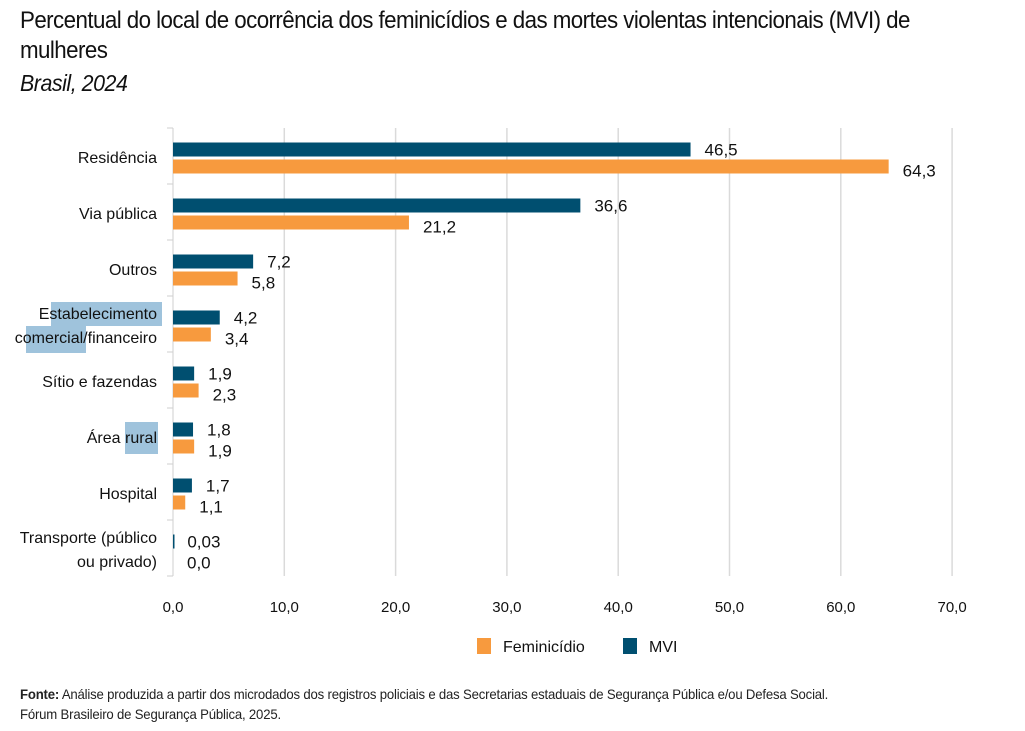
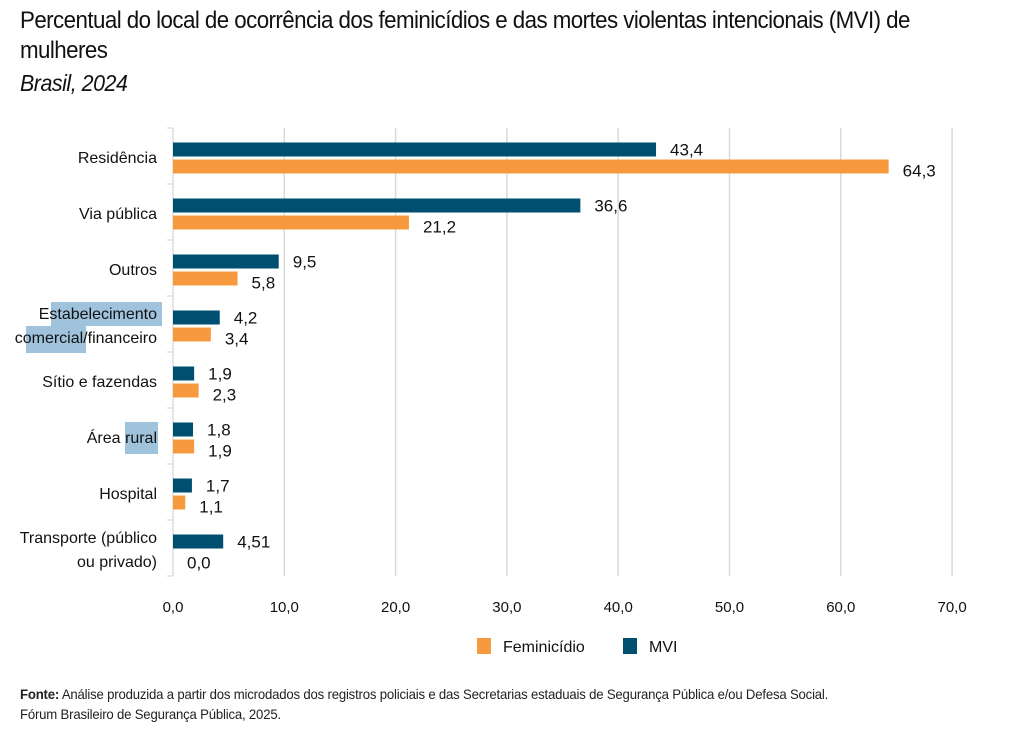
MVI/Residência: 46,5 -> 43,4
MVI/Outros: 7,2 -> 9,5
MVI/Transporte (público ou privado): 0,03 -> 4,51
